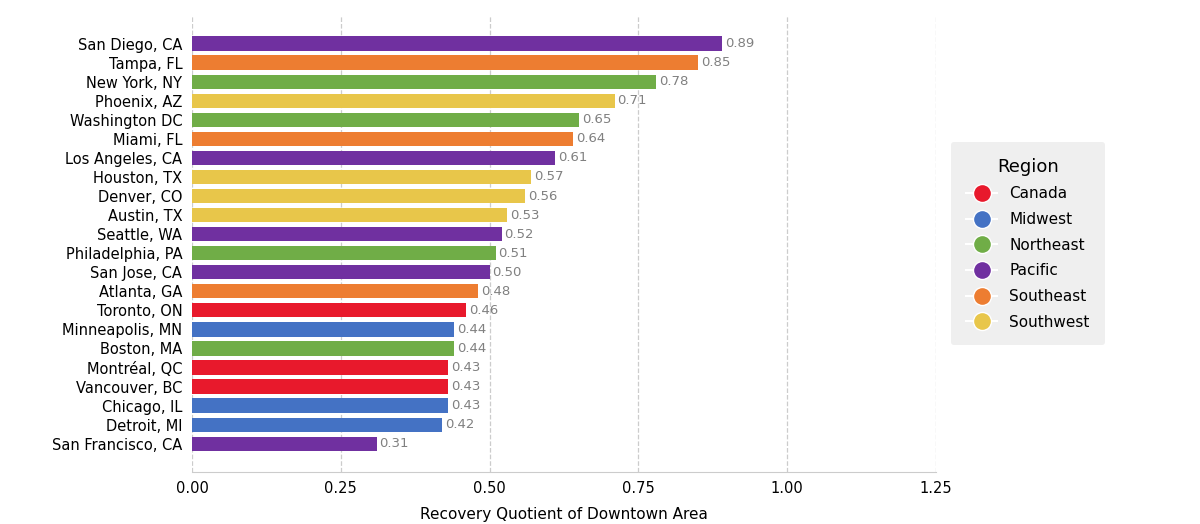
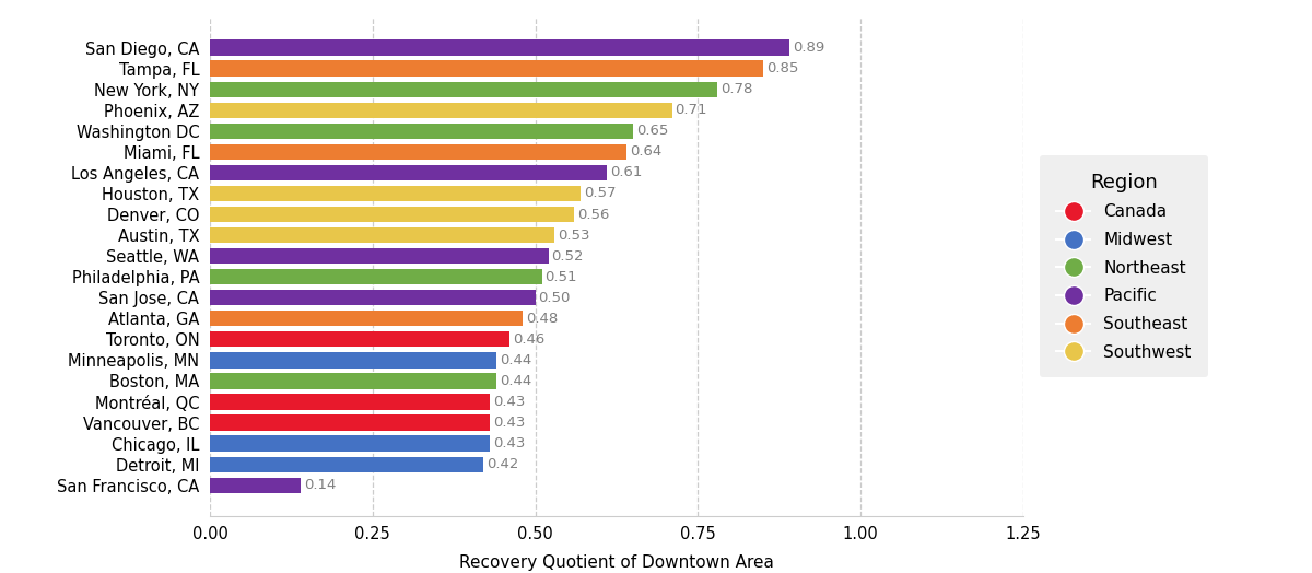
San Francisco, CA: 0.31 -> 0.14
